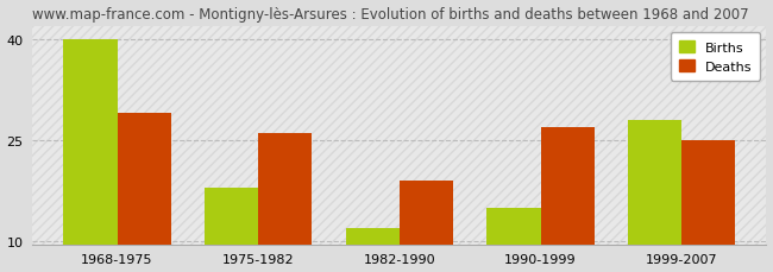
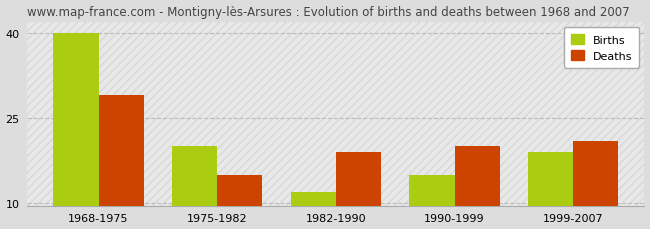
Births/1975-1982: 18 -> 20
Deaths/1975-1982: 26 -> 15
Deaths/1990-1999: 27 -> 20
Births/1999-2007: 28 -> 19
Deaths/1999-2007: 25 -> 21
